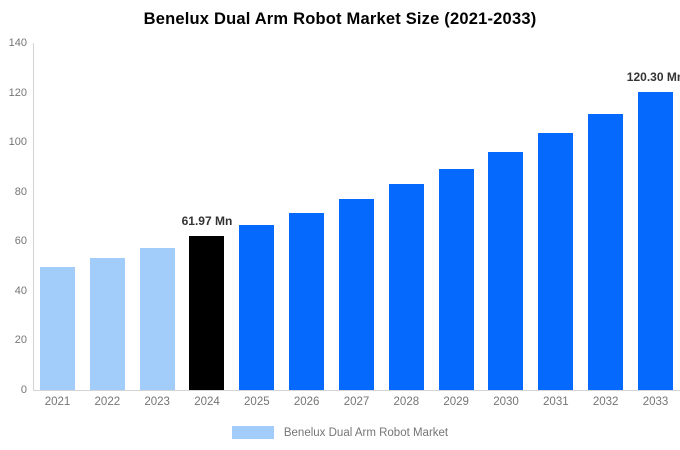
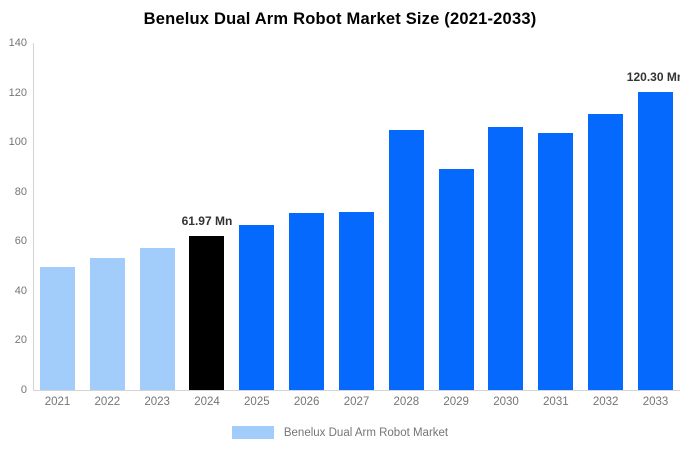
2027: 77 -> 72
2028: 83 -> 105
2030: 96 -> 106
